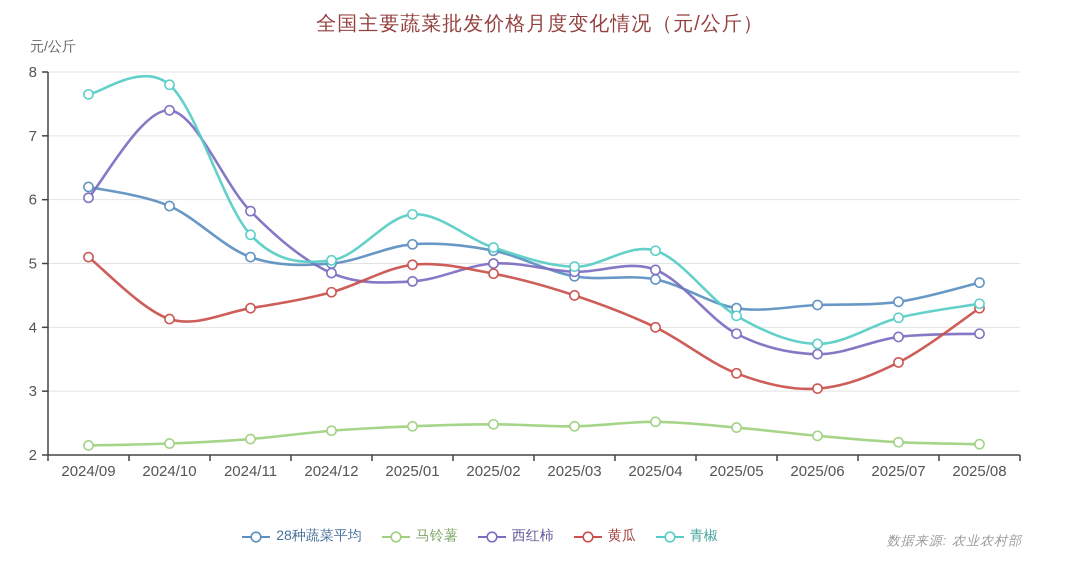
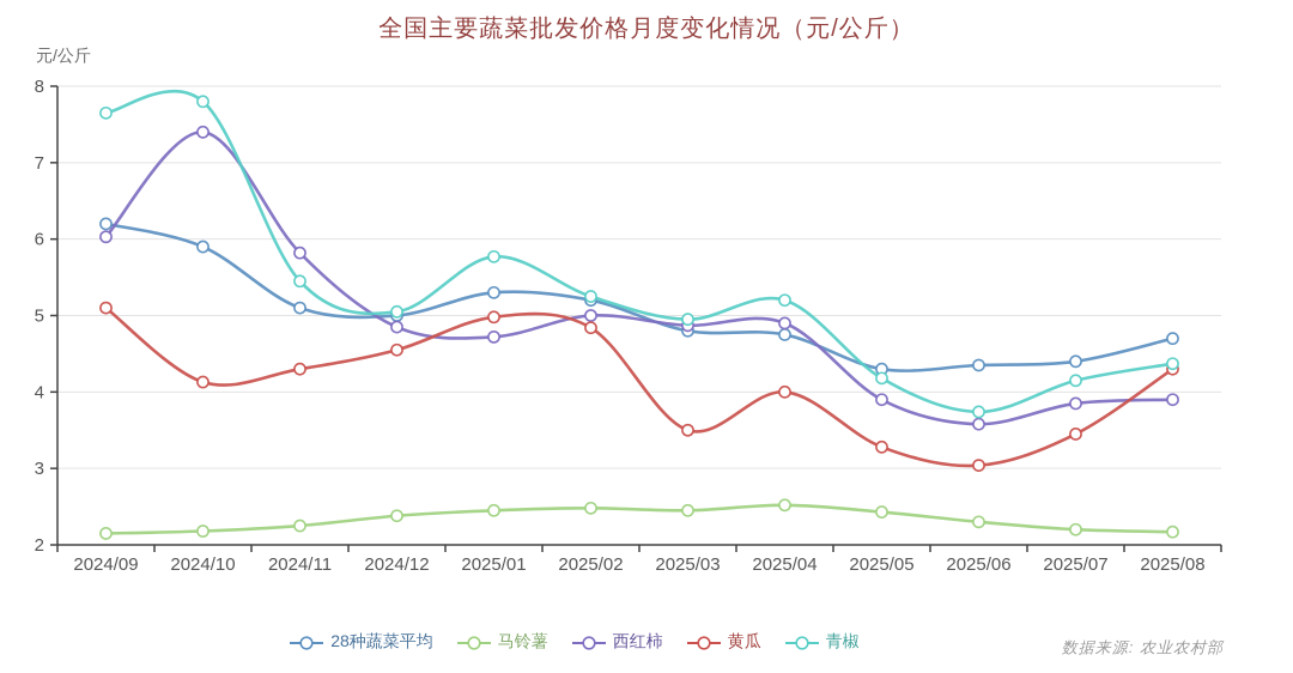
黄瓜/2025/03: 4.5 -> 3.5
